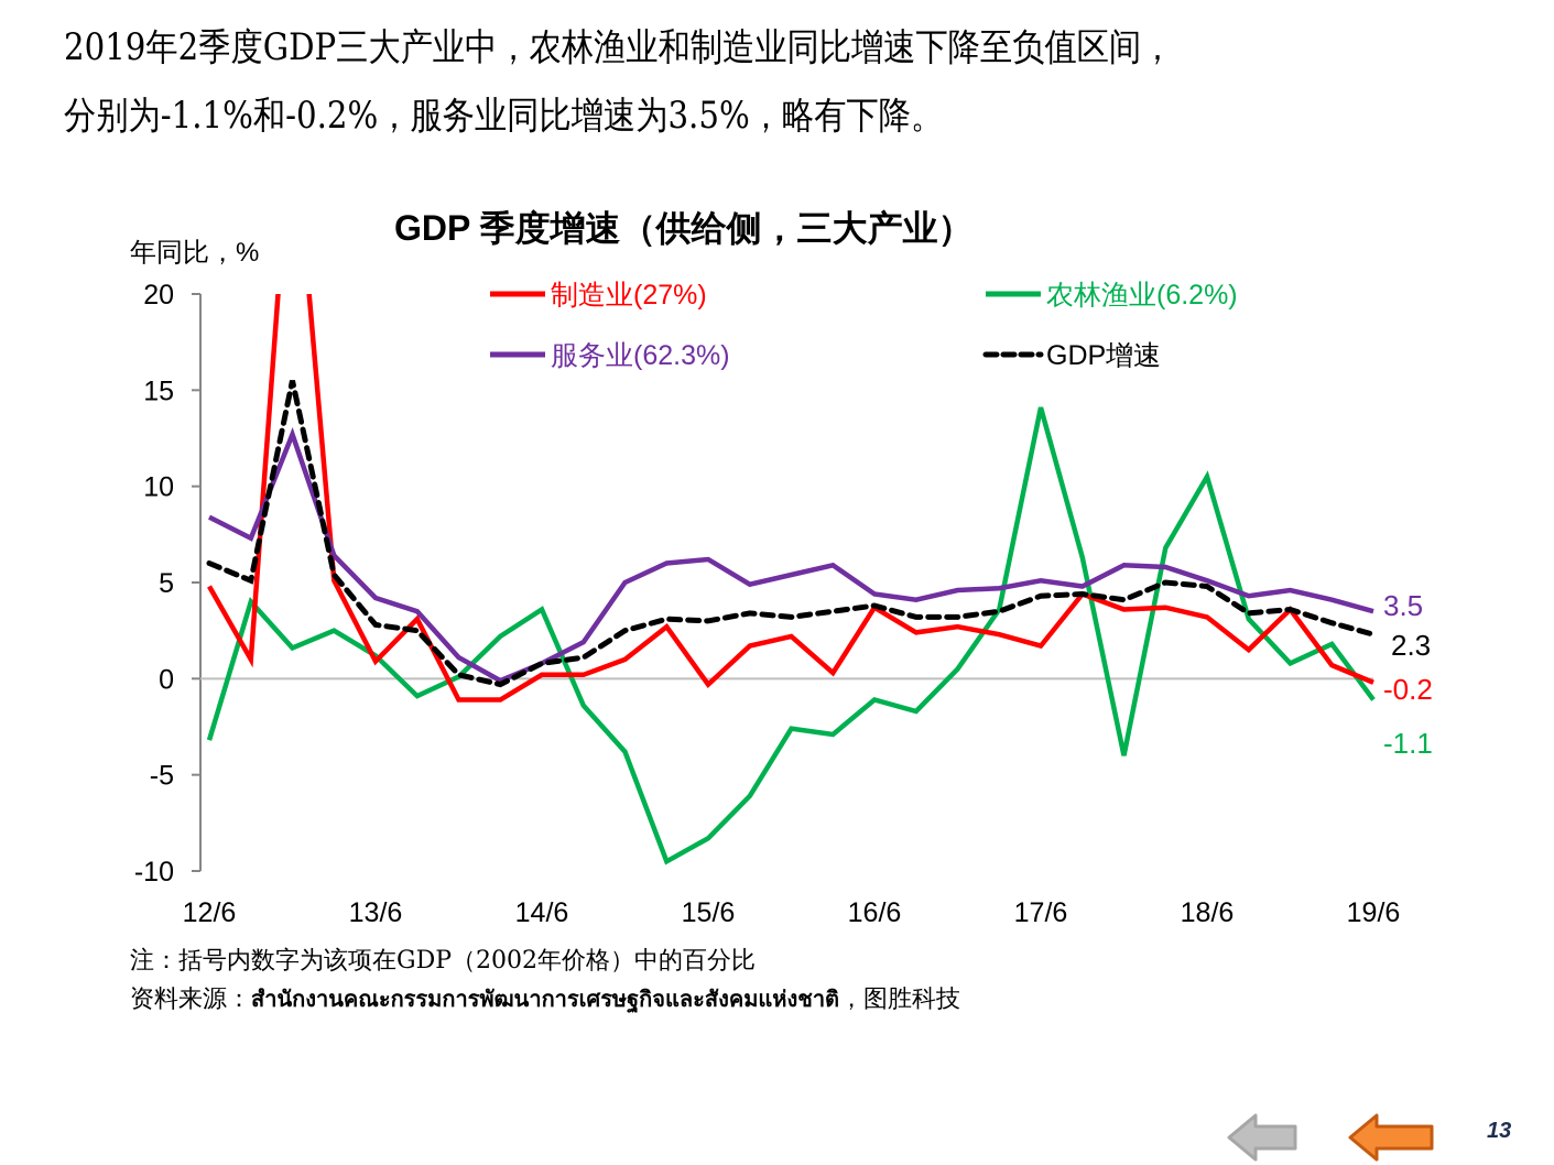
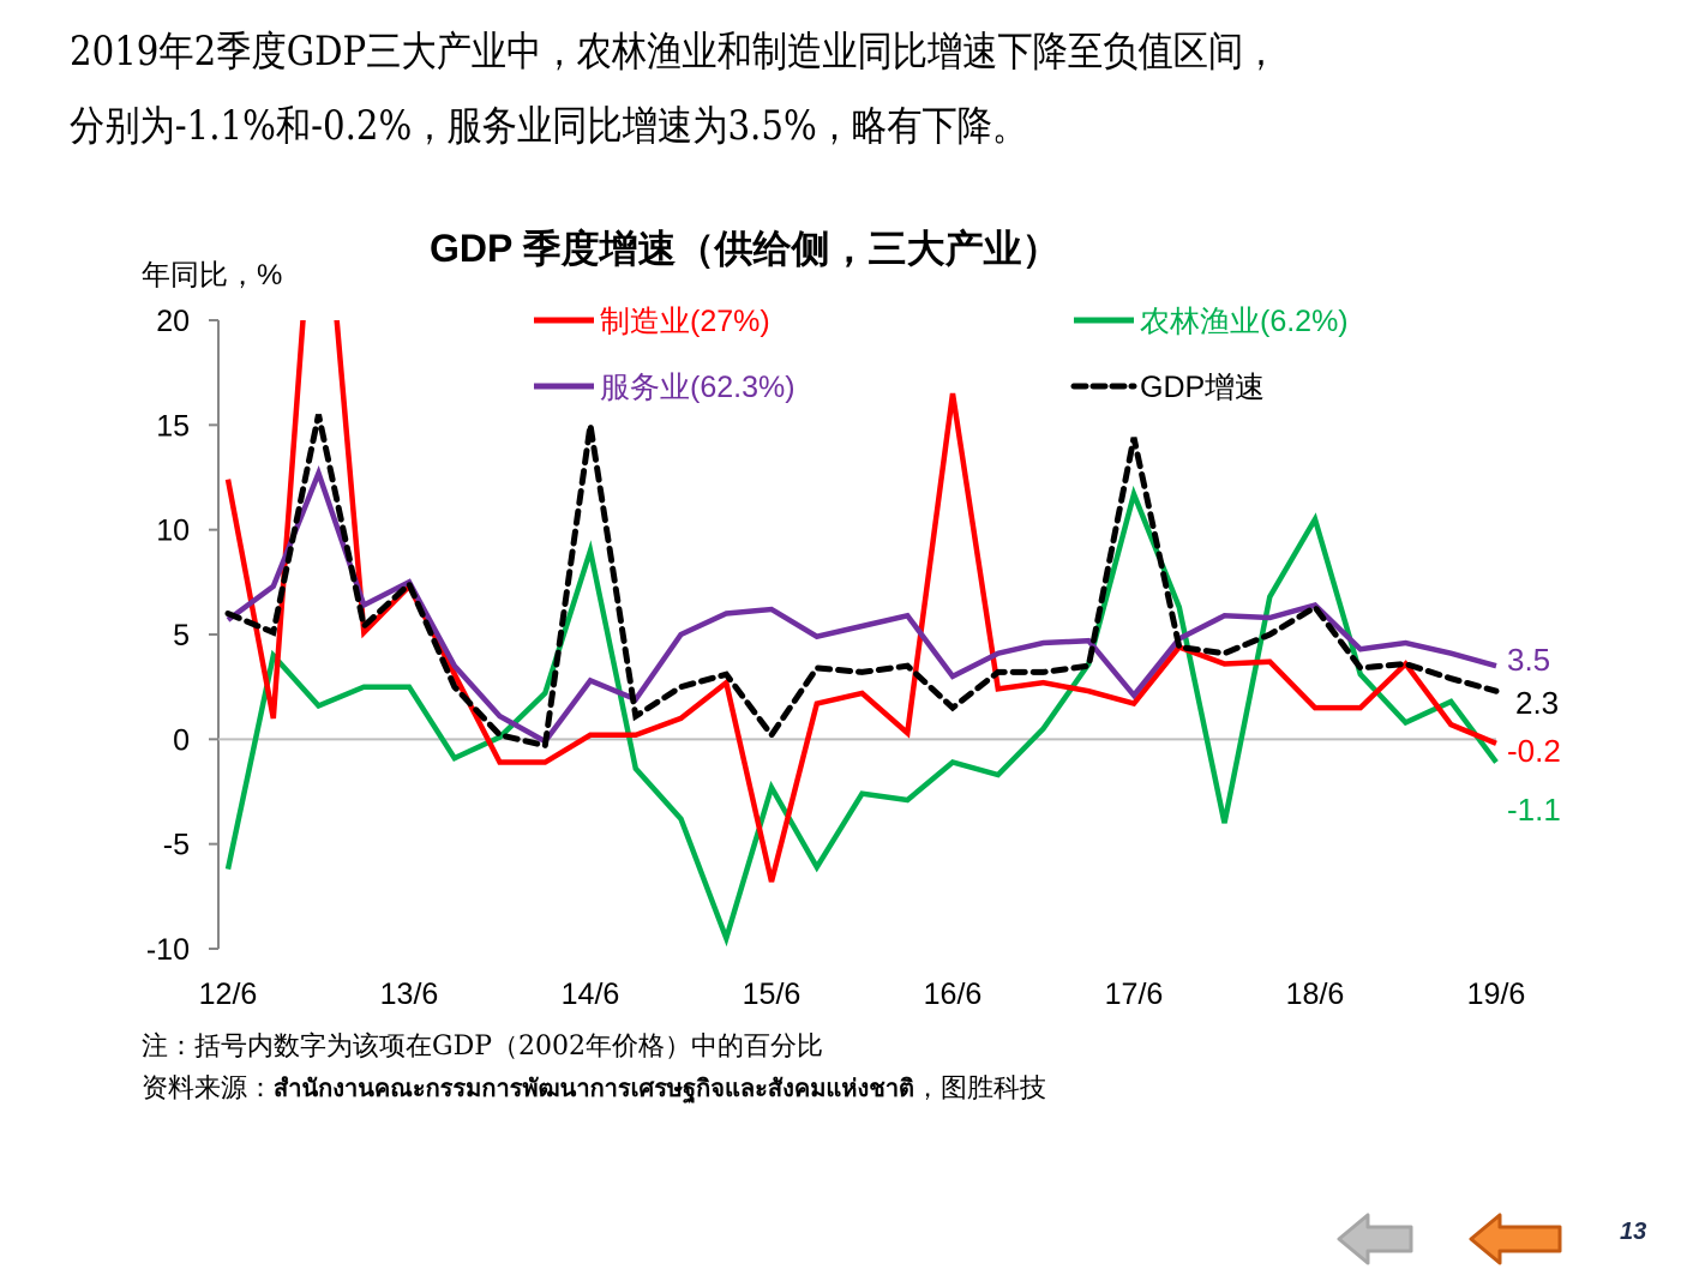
制造业(27%)/12/6: 4.8 -> 12.4
农林渔业(6.2%)/12/6: -3.2 -> -6.2
服务业(62.3%)/12/6: 8.4 -> 5.7
制造业(27%)/13/6: 0.9 -> 7.3
农林渔业(6.2%)/13/6: 1.2 -> 2.5
服务业(62.3%)/13/6: 4.2 -> 7.5
GDP增速/13/6: 2.8 -> 7.4
农林渔业(6.2%)/14/6: 3.6 -> 9.0
服务业(62.3%)/14/6: 0.8 -> 2.8
GDP增速/14/6: 0.8 -> 15.0
制造业(27%)/15/6: -0.3 -> -6.8
农林渔业(6.2%)/15/6: -8.3 -> -2.3
GDP增速/15/6: 3.0 -> 0.2
制造业(27%)/16/6: 3.7 -> 16.5
服务业(62.3%)/16/6: 4.4 -> 3.0
GDP增速/16/6: 3.8 -> 1.5
农林渔业(6.2%)/17/6: 14.1 -> 11.7
服务业(62.3%)/17/6: 5.1 -> 2.1
GDP增速/17/6: 4.3 -> 14.4
制造业(27%)/18/6: 3.2 -> 1.5
服务业(62.3%)/18/6: 5.1 -> 6.4
GDP增速/18/6: 4.8 -> 6.3
